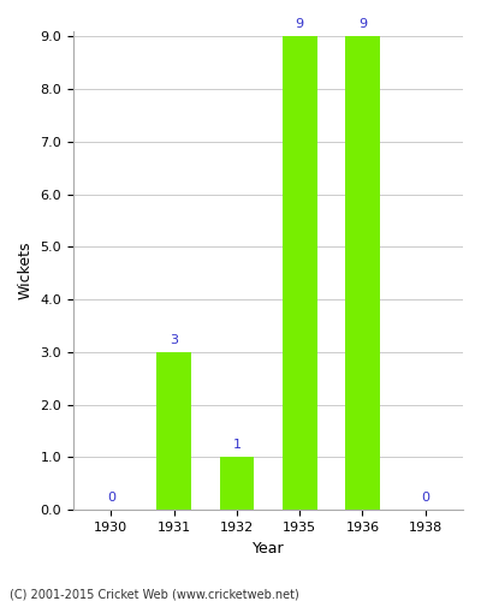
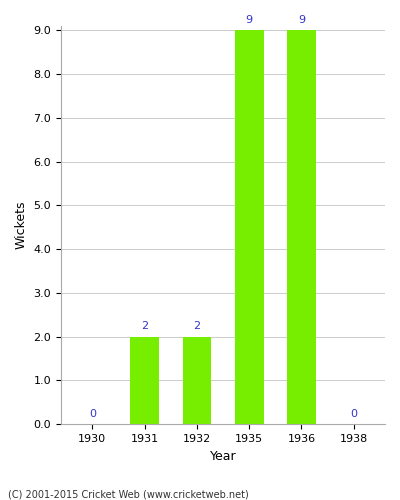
1931: 3 -> 2
1932: 1 -> 2
